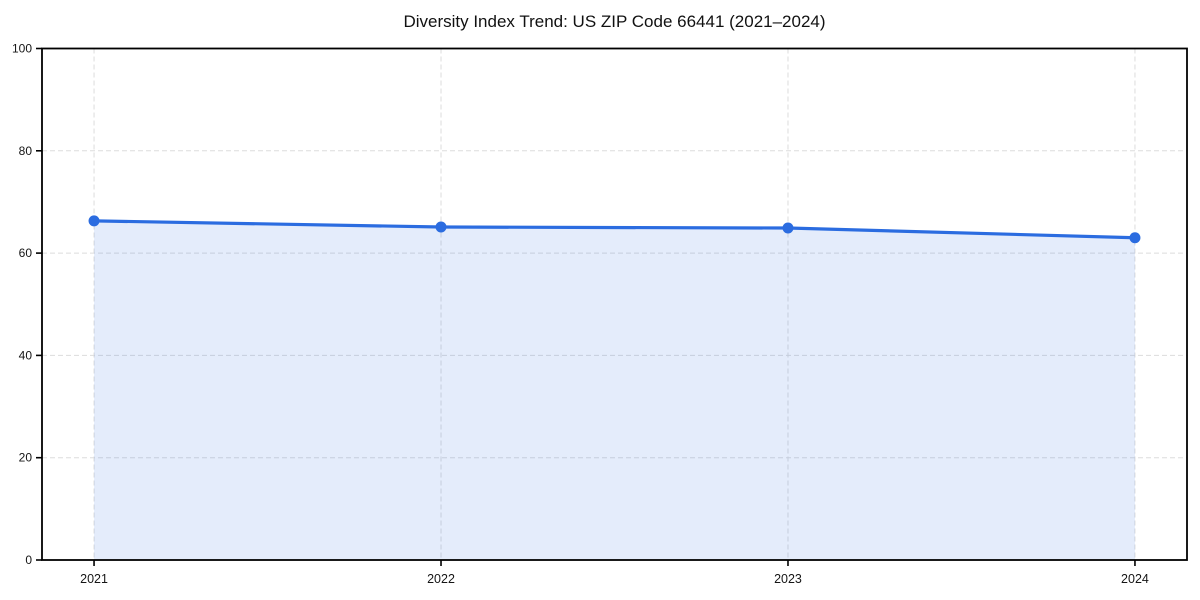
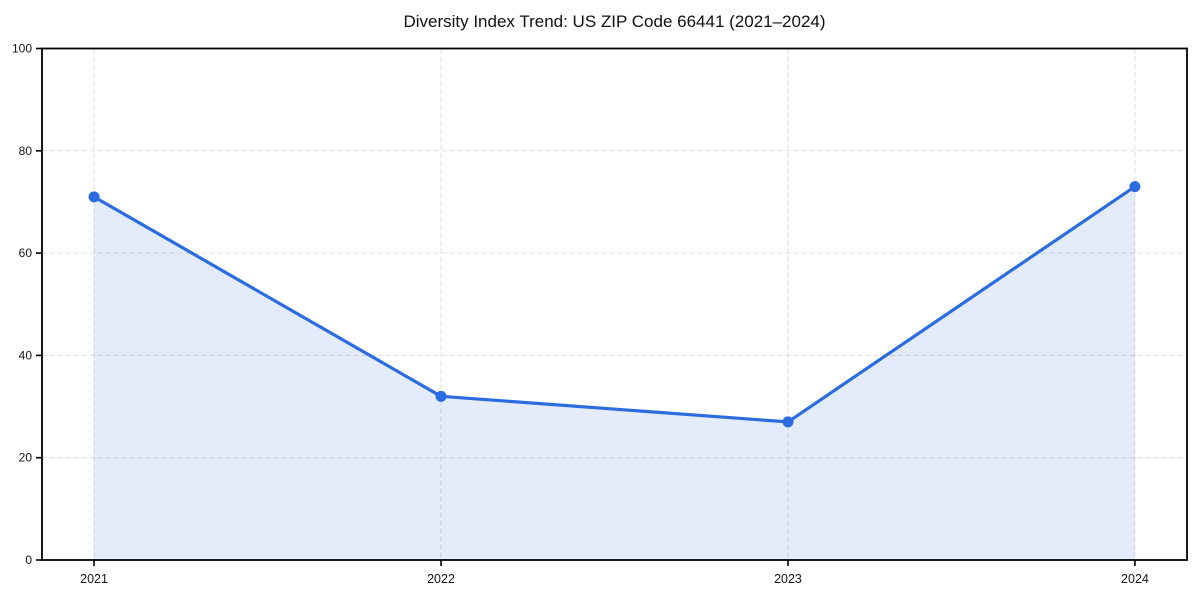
2021: 66 -> 71
2022: 65 -> 32
2023: 65 -> 27
2024: 63 -> 73
